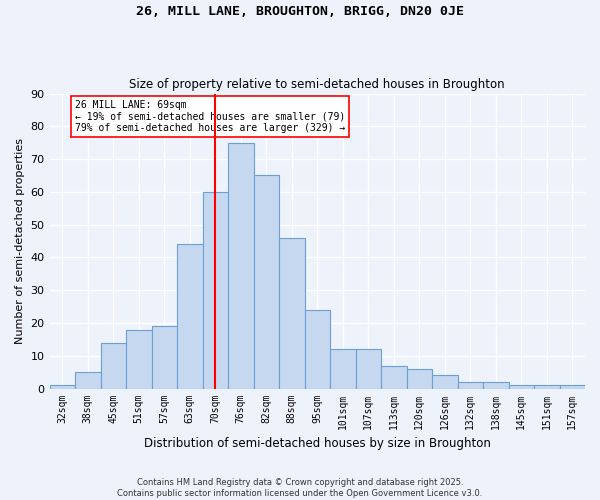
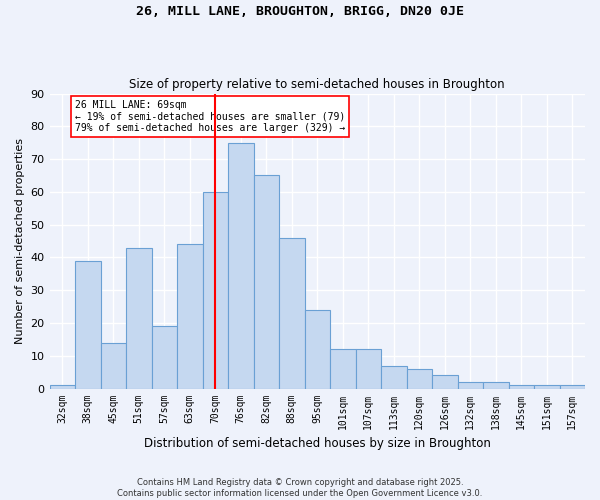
38sqm: 5 -> 39
51sqm: 18 -> 43
